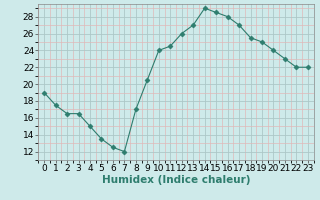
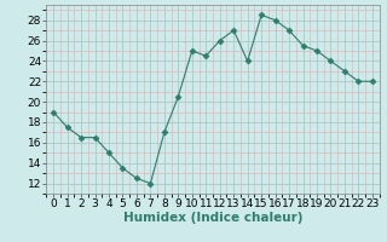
10: 24.0 -> 25.0
14: 29.0 -> 24.0
